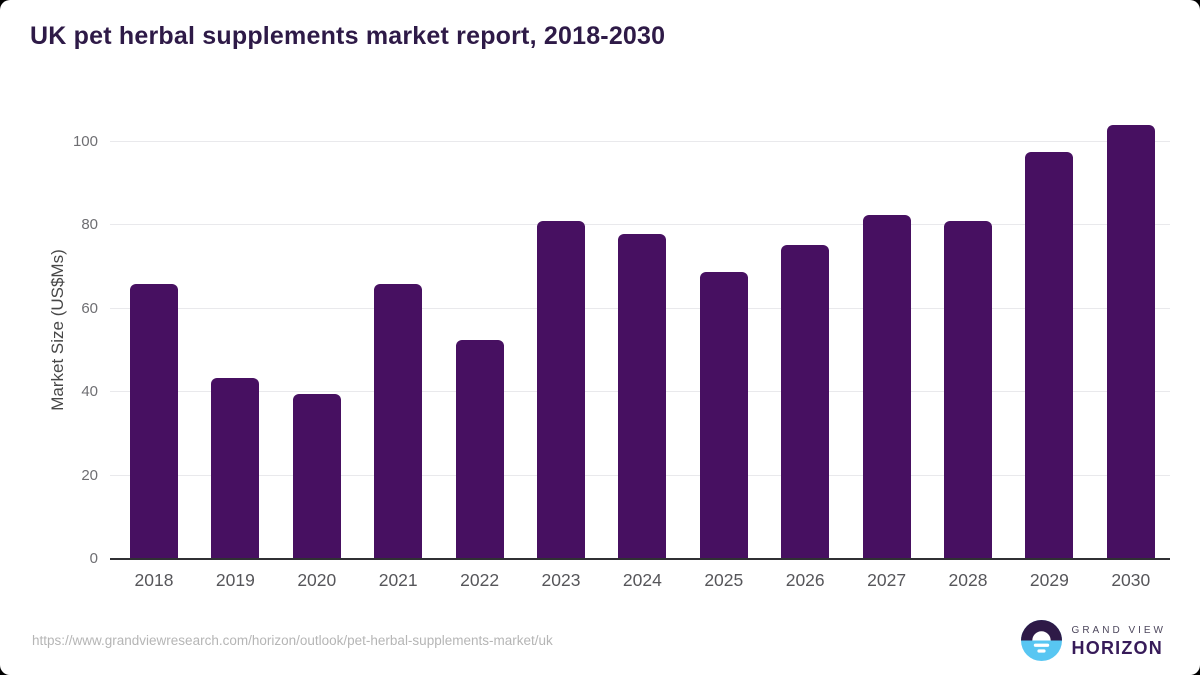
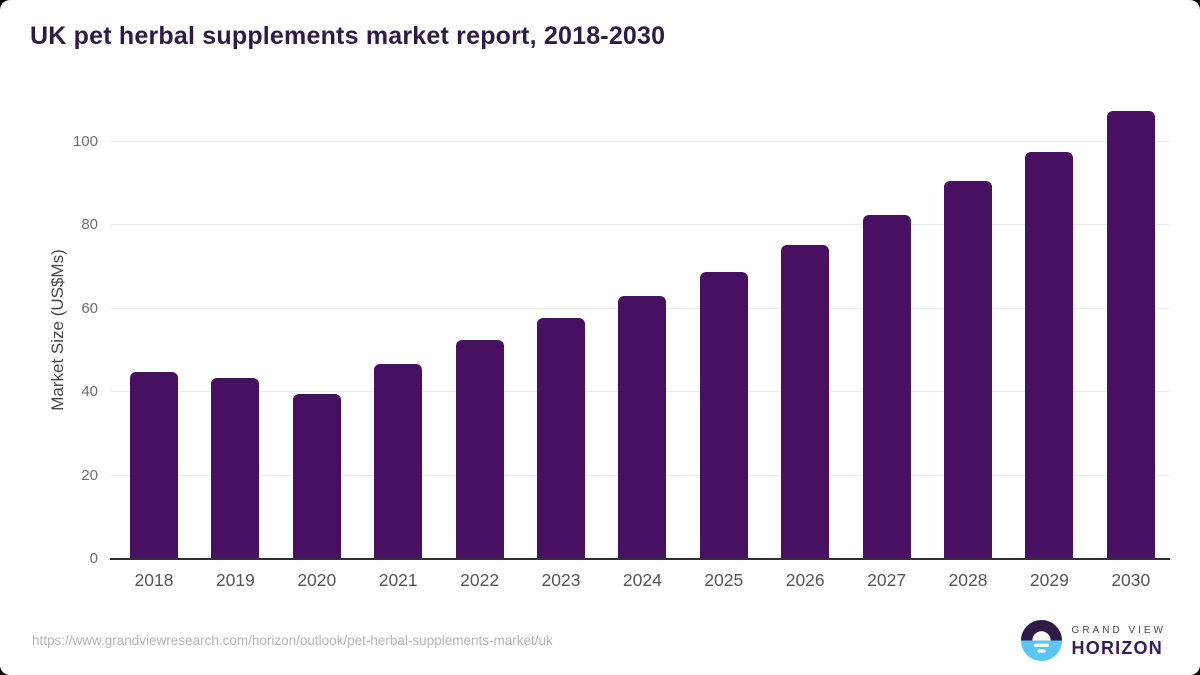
2018: 66 -> 45
2021: 66 -> 47
2023: 81 -> 58
2024: 78 -> 63
2028: 81 -> 91
2030: 104 -> 107
